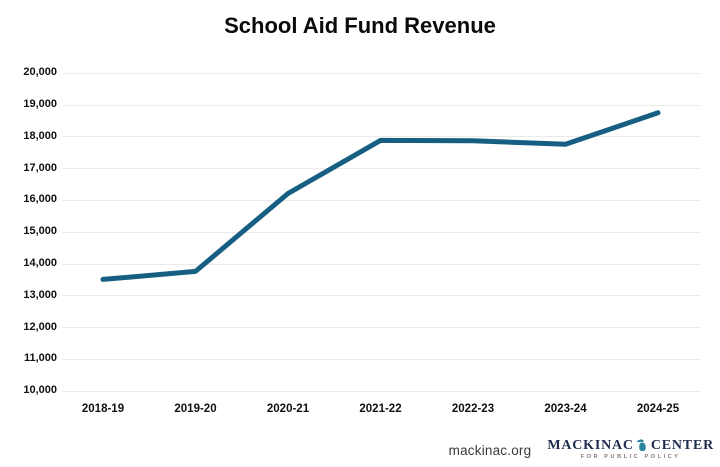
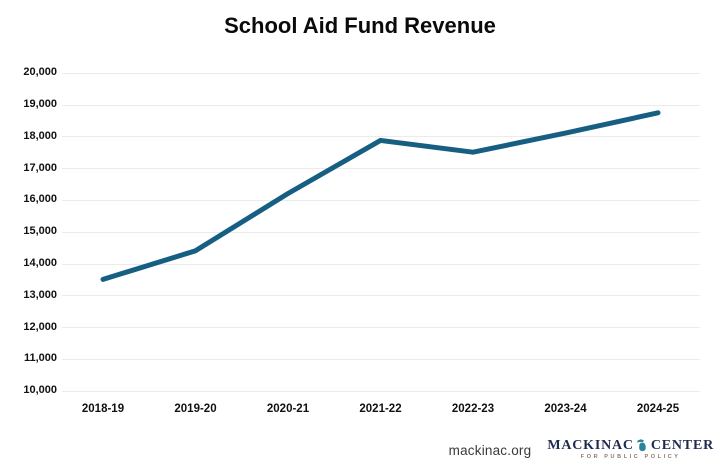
2019-20: 13800 -> 14400
2022-23: 17900 -> 17500
2023-24: 17800 -> 18100
